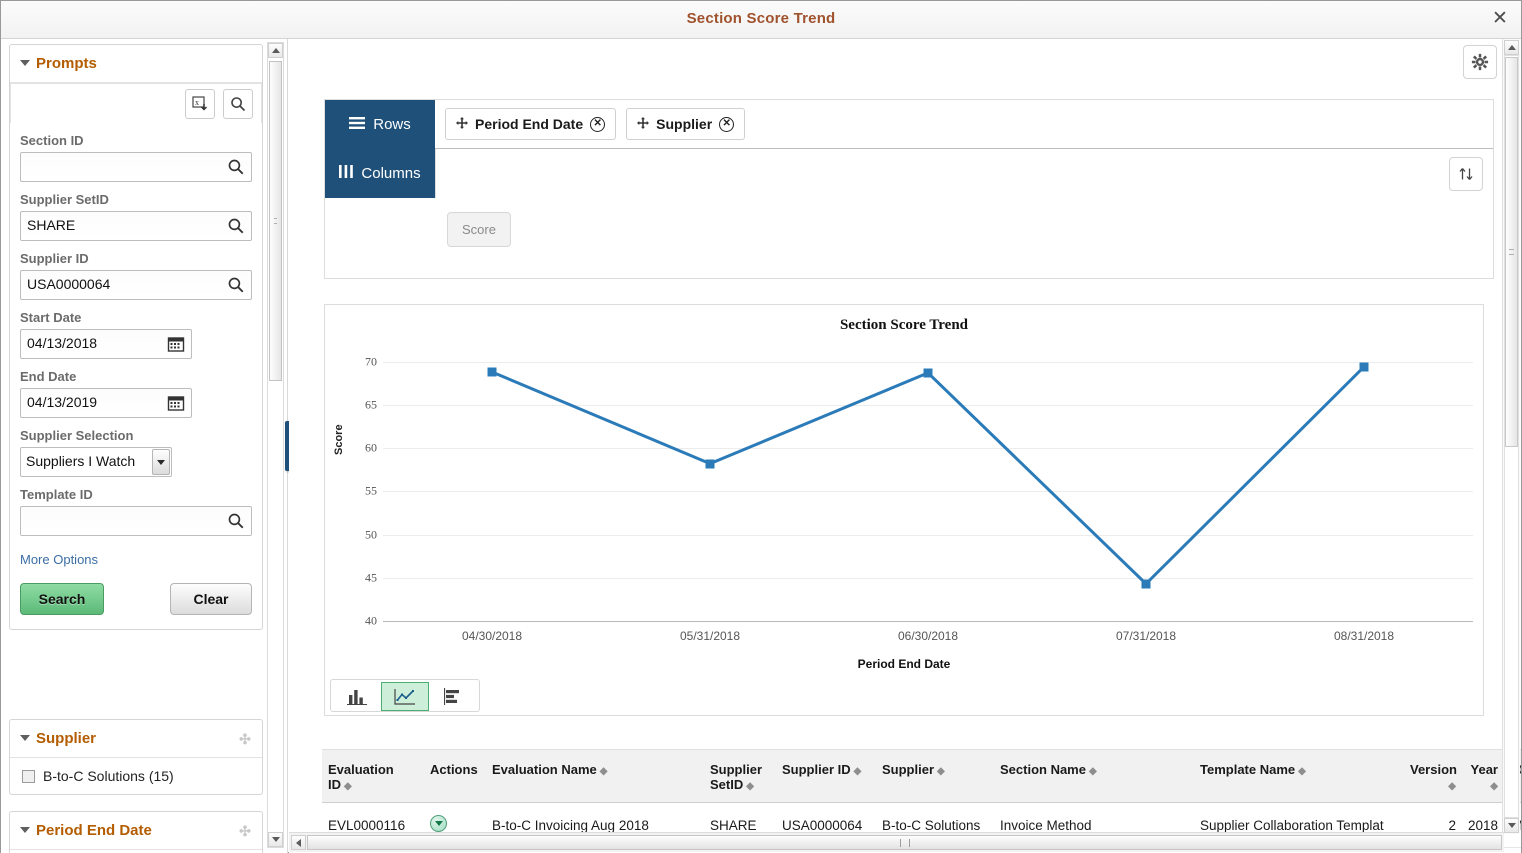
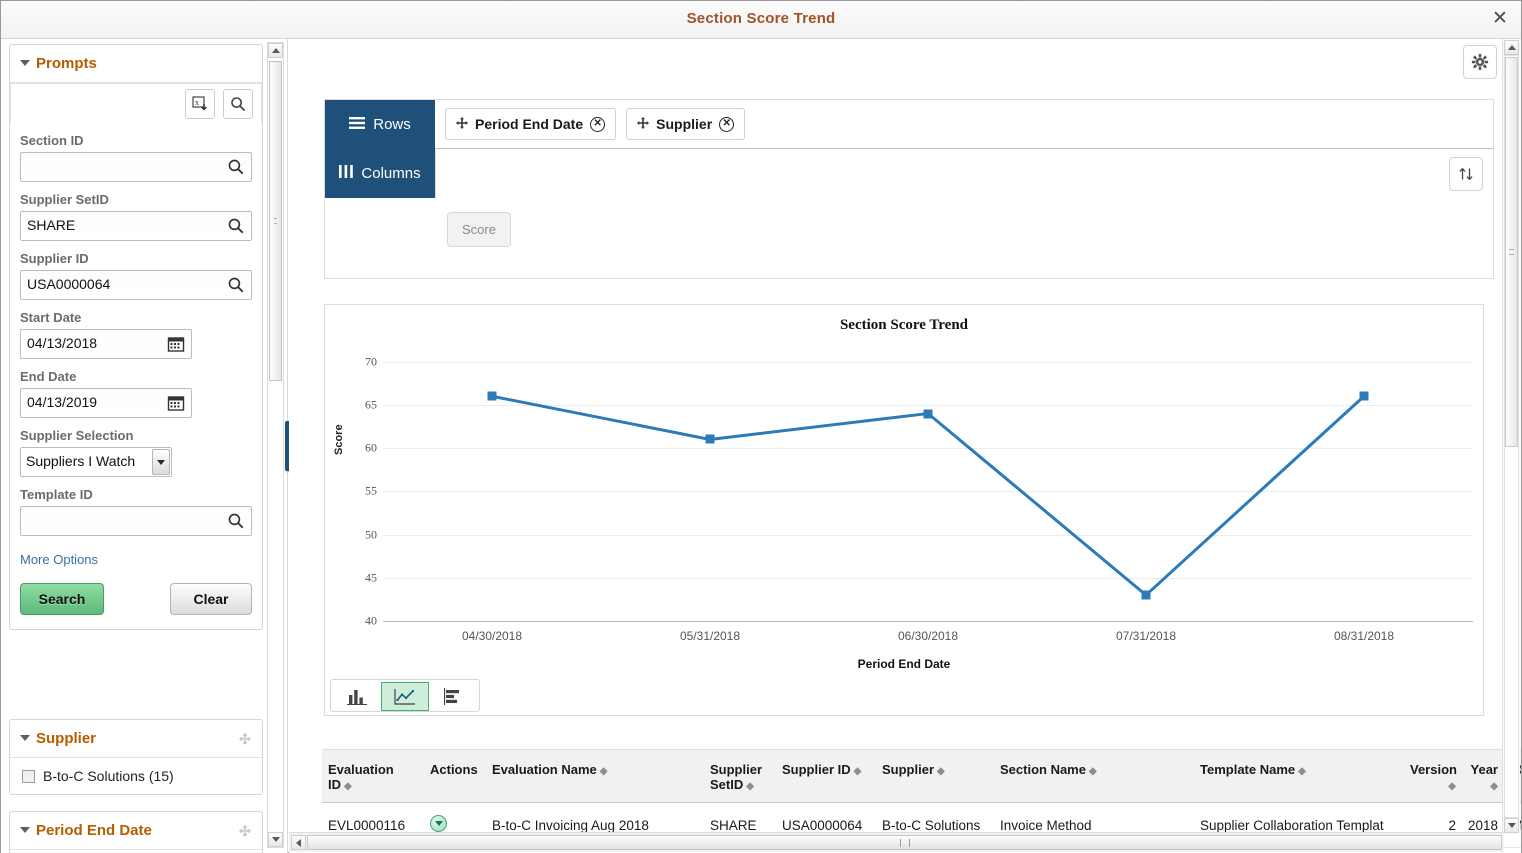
04/30/2018: 69 -> 66
05/31/2018: 58 -> 61
06/30/2018: 69 -> 64
07/31/2018: 44 -> 43
08/31/2018: 69 -> 66
